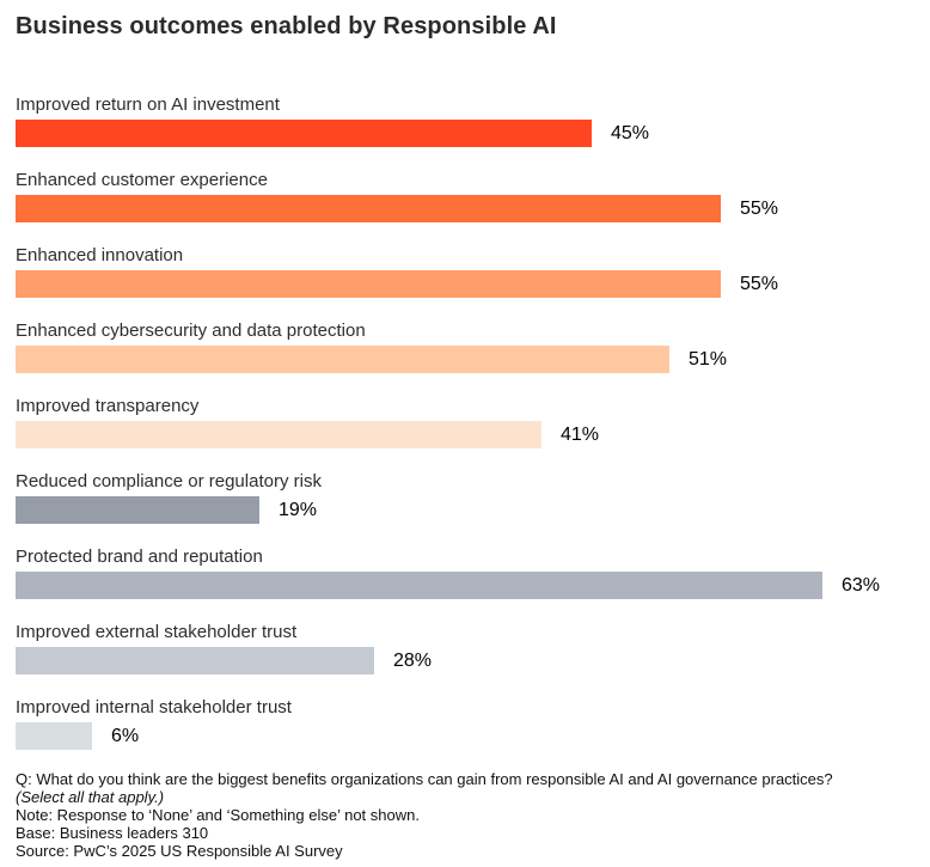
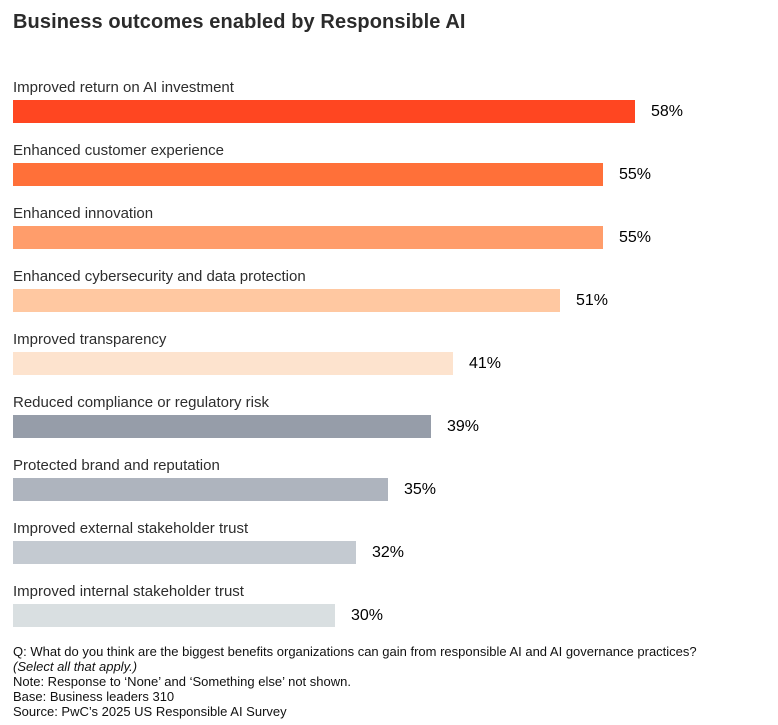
Improved return on AI investment: 45% -> 58%
Reduced compliance or regulatory risk: 19% -> 39%
Protected brand and reputation: 63% -> 35%
Improved external stakeholder trust: 28% -> 32%
Improved internal stakeholder trust: 6% -> 30%
